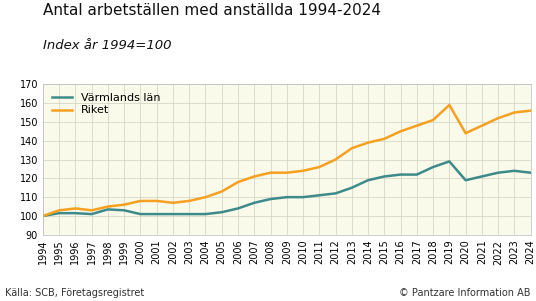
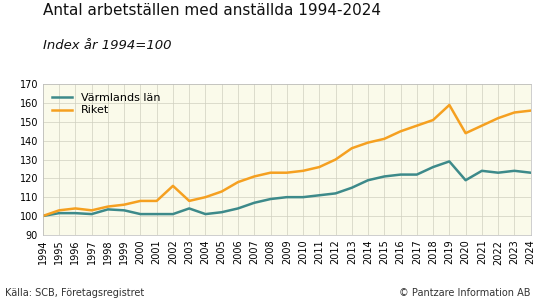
Riket/2002: 107 -> 116
Värmlands län/2003: 101 -> 104
Värmlands län/2021: 121 -> 124
